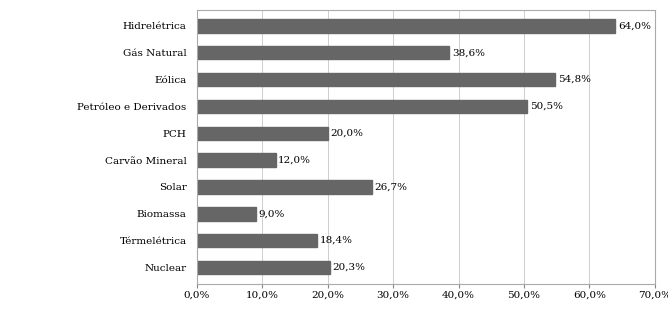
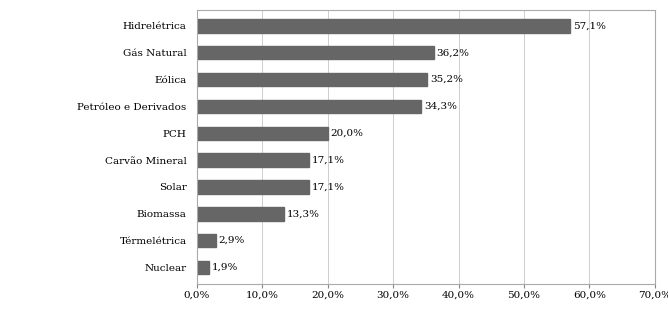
Hidrelétrica: 64,0% -> 57,1%
Gás Natural: 38,6% -> 36,2%
Eólica: 54,8% -> 35,2%
Petróleo e Derivados: 50,5% -> 34,3%
Carvão Mineral: 12,0% -> 17,1%
Solar: 26,7% -> 17,1%
Biomassa: 9,0% -> 13,3%
Térmelétrica: 18,4% -> 2,9%
Nuclear: 20,3% -> 1,9%
